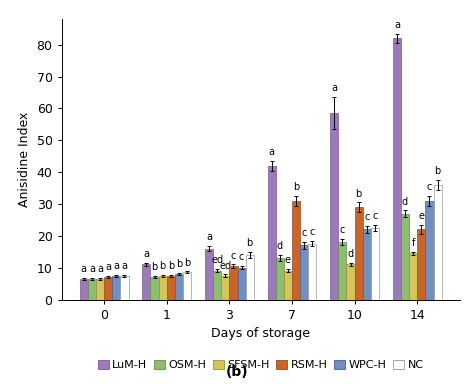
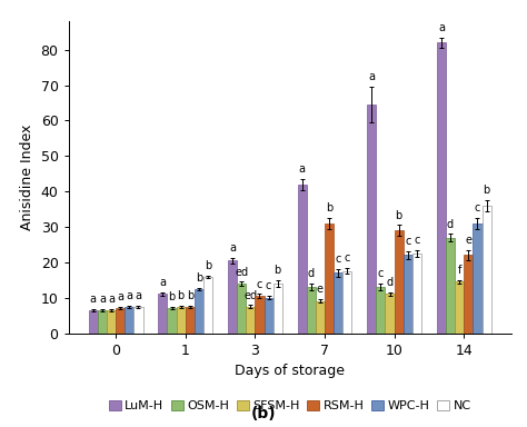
WPC-H/1: 8.0 -> 12.5
NC/1: 8.5 -> 16.0
LuM-H/3: 16.0 -> 20.5
OSM-H/3: 9.0 -> 14.0
LuM-H/10: 58.5 -> 64.5
OSM-H/10: 18.0 -> 13.0
